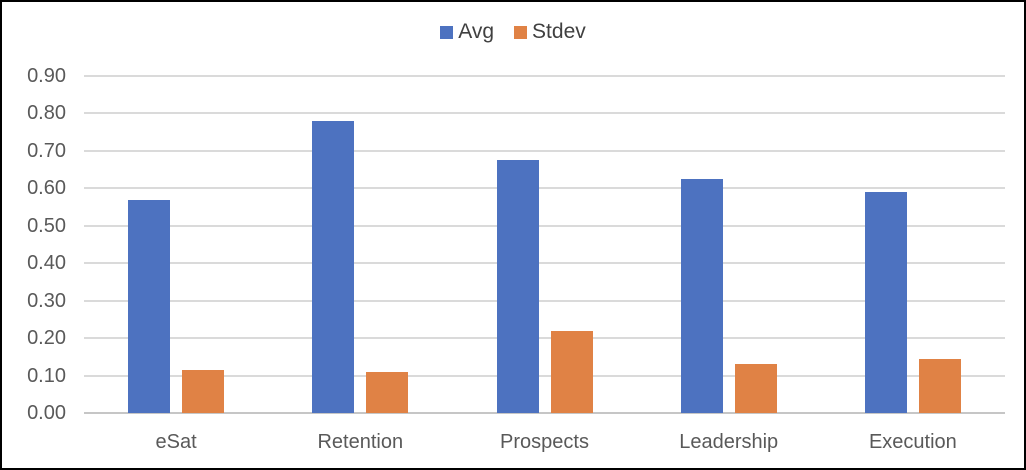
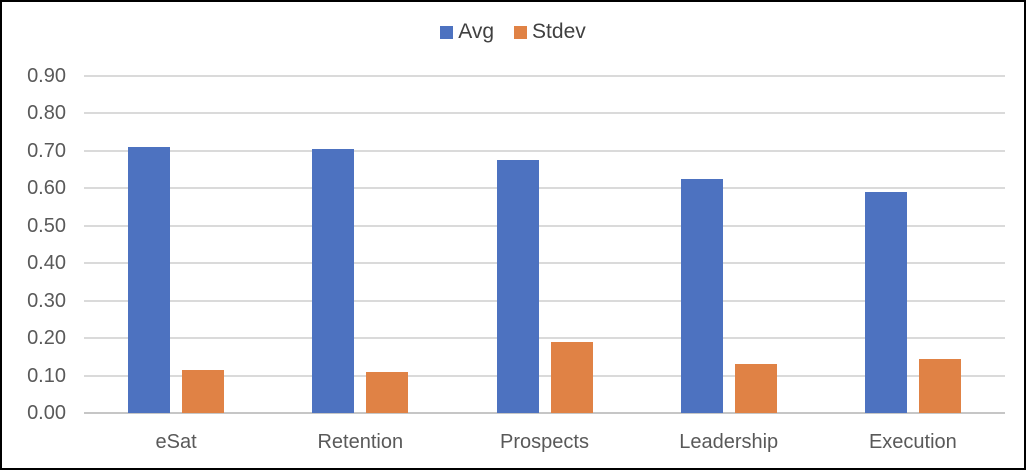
Avg/eSat: 0.57 -> 0.71
Avg/Retention: 0.78 -> 0.70
Stdev/Prospects: 0.22 -> 0.19
